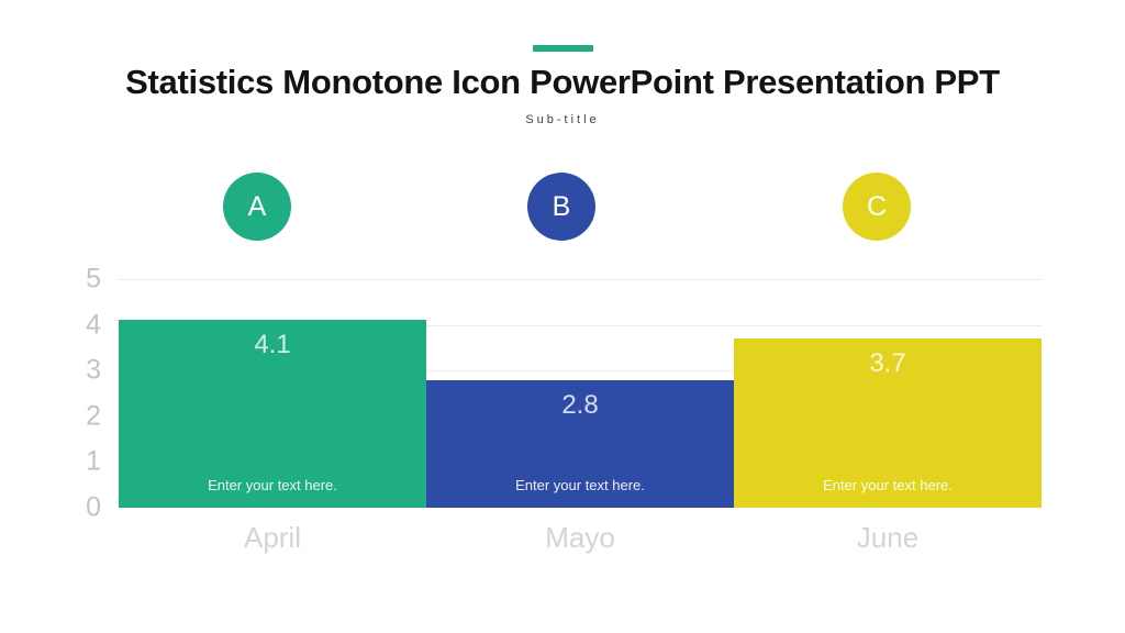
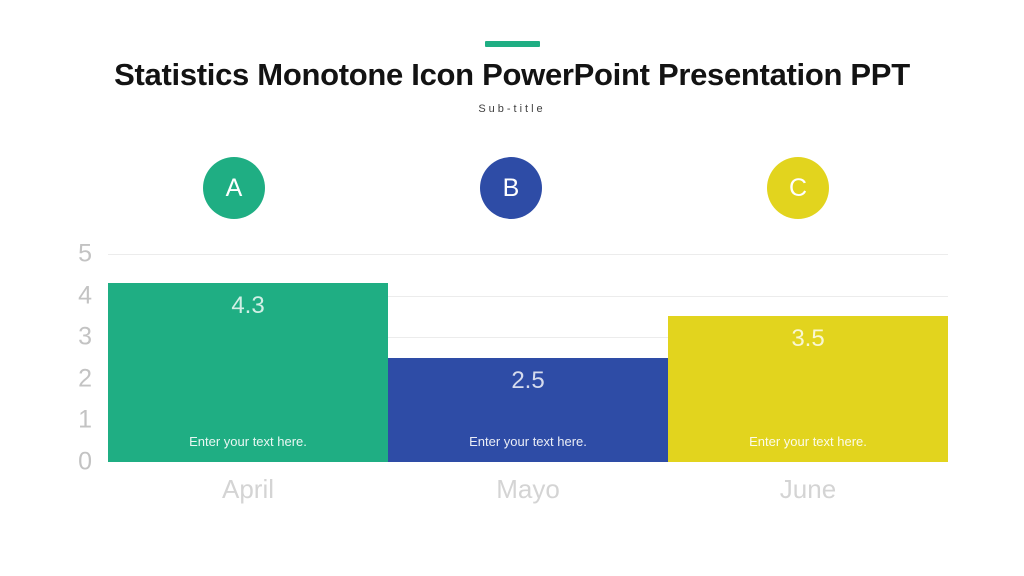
April: 4.1 -> 4.3
Mayo: 2.8 -> 2.5
June: 3.7 -> 3.5
